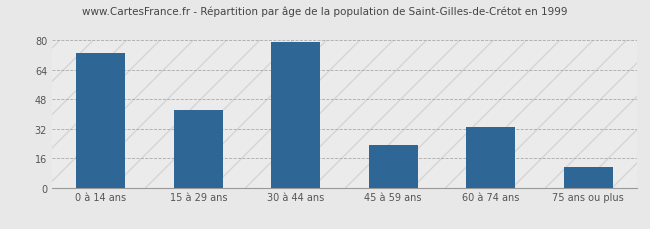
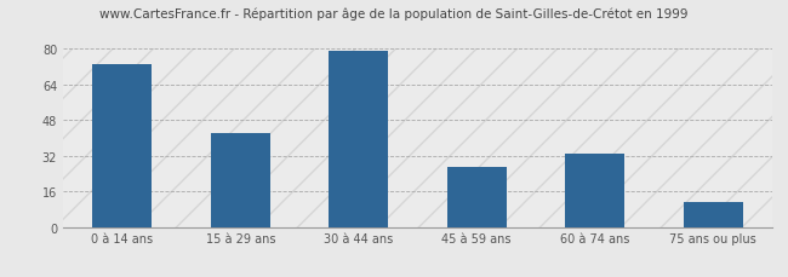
45 à 59 ans: 23 -> 27
